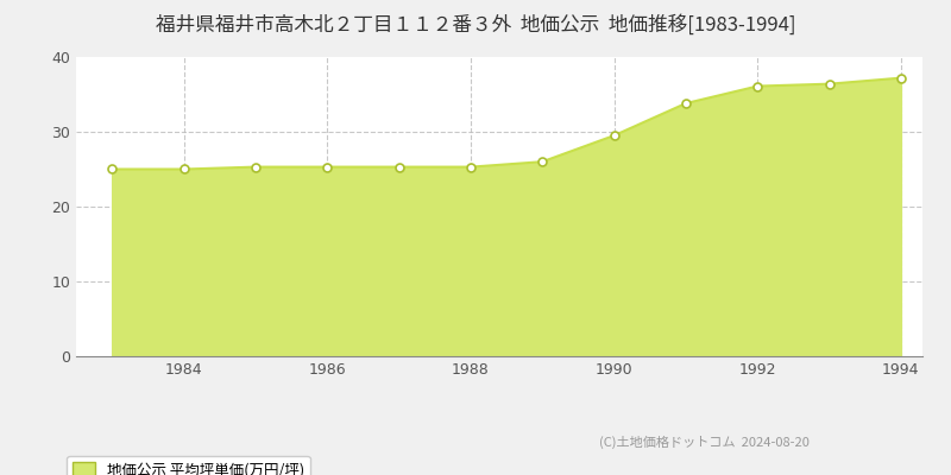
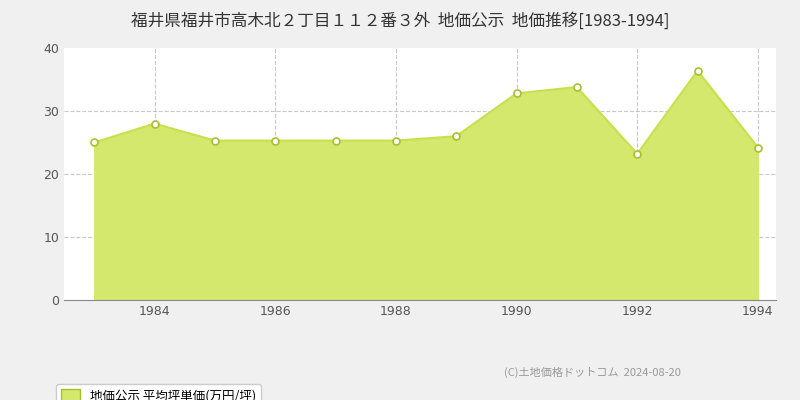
1984: 25.0 -> 28.0
1990: 29.5 -> 32.8
1992: 36.1 -> 23.2
1994: 37.2 -> 24.2
